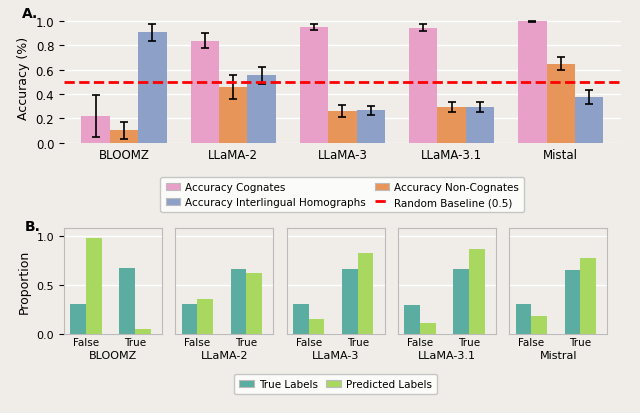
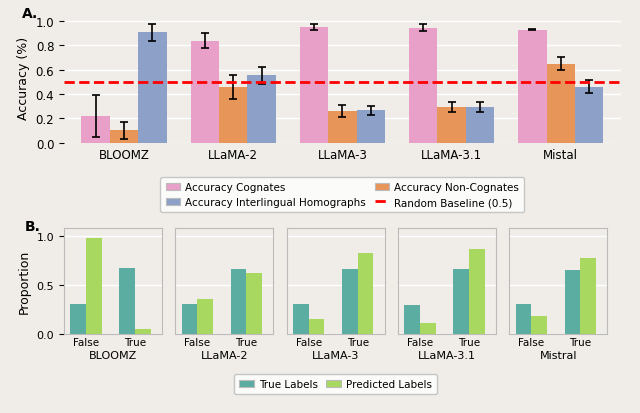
Accuracy Cognates/Mistal: 1.00 -> 0.93
Accuracy Interlingual Homographs/Mistal: 0.38 -> 0.46
